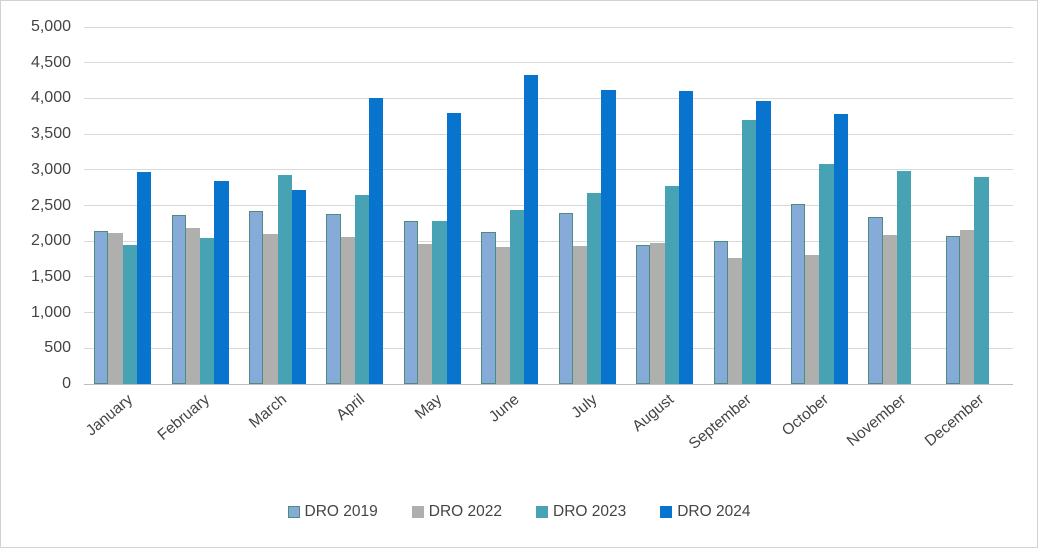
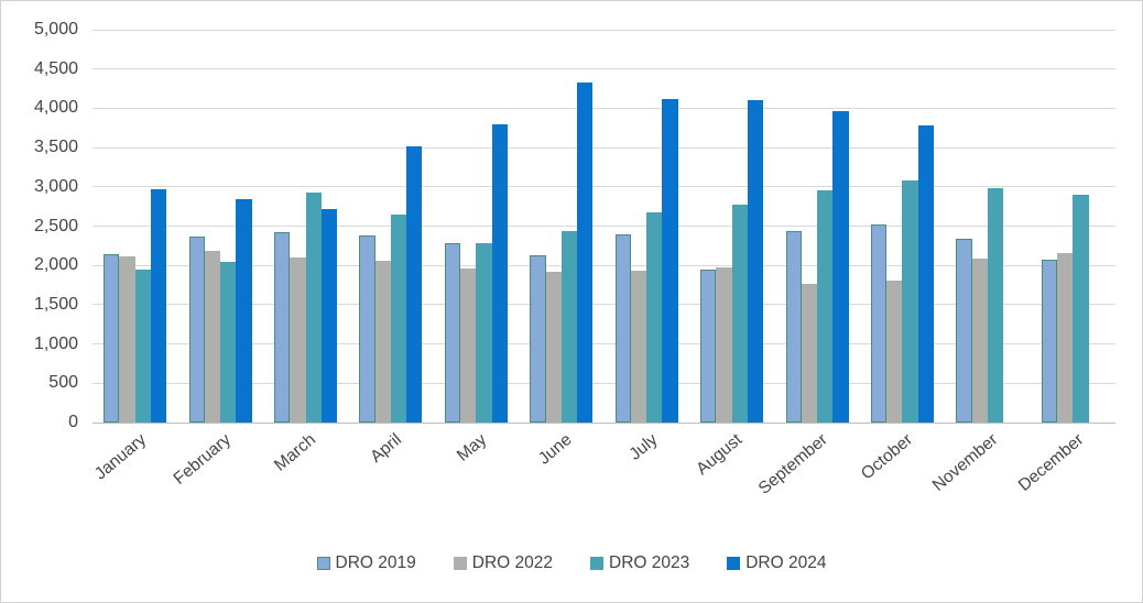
DRO 2024/April: 4000 -> 3500
DRO 2019/September: 2000 -> 2400
DRO 2023/September: 3700 -> 3000
